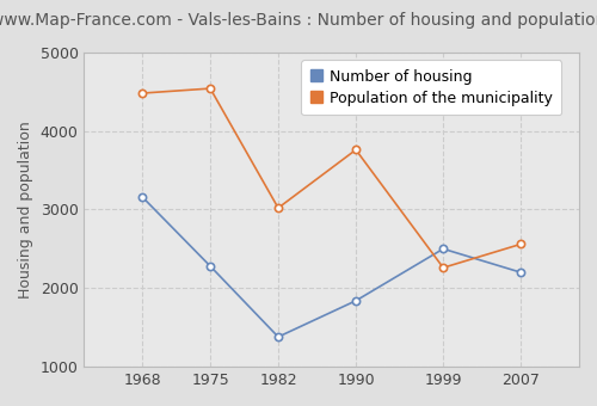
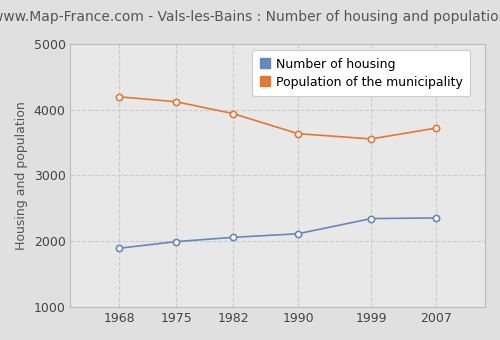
Number of housing/1968: 3160 -> 1900
Population of the municipality/1968: 4480 -> 4200
Number of housing/1975: 2280 -> 2000
Population of the municipality/1975: 4540 -> 4120
Number of housing/1982: 1380 -> 2060
Population of the municipality/1982: 3020 -> 3940
Number of housing/1990: 1840 -> 2120
Population of the municipality/1990: 3760 -> 3640
Number of housing/1999: 2500 -> 2340
Population of the municipality/1999: 2260 -> 3560
Number of housing/2007: 2200 -> 2360
Population of the municipality/2007: 2560 -> 3720
